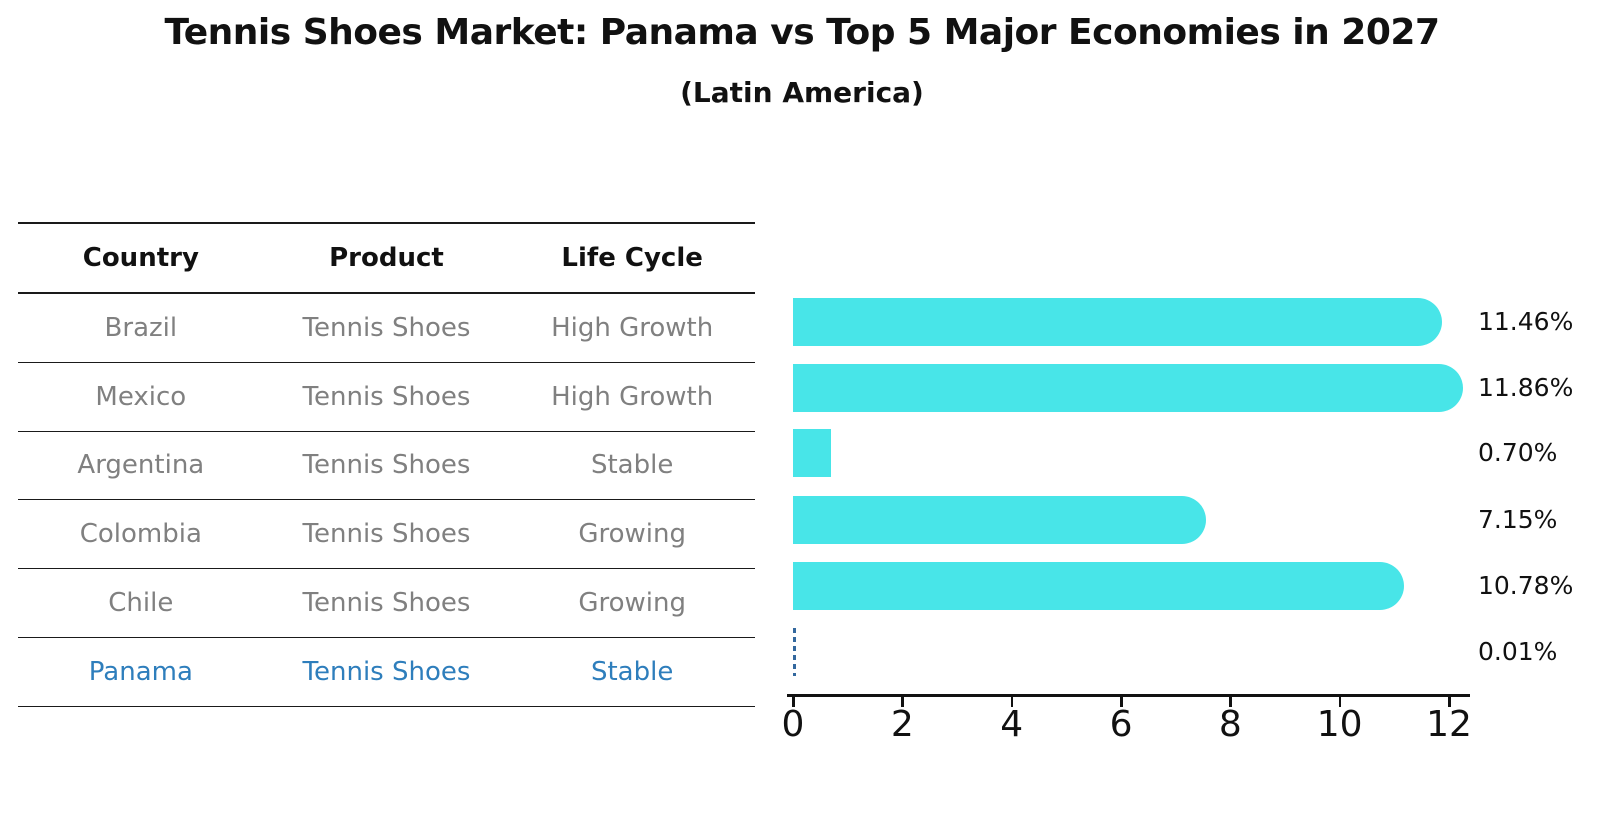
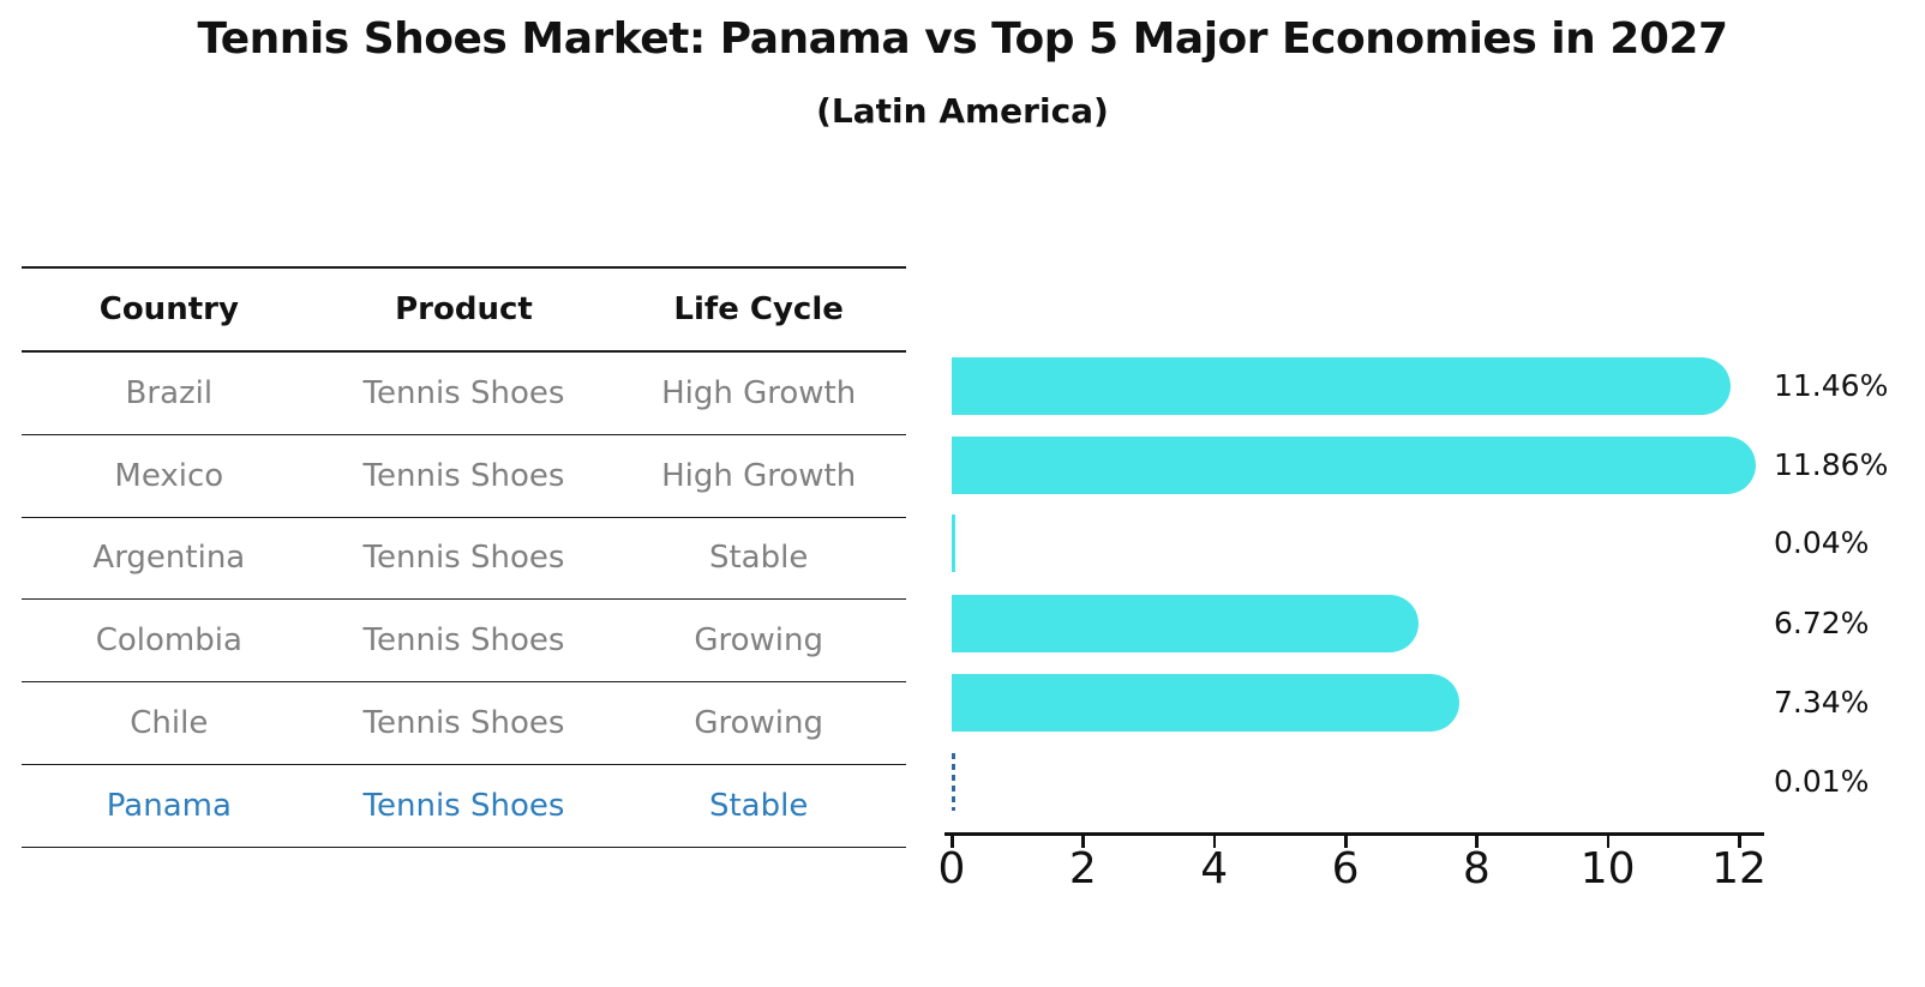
Argentina: 0.70% -> 0.04%
Colombia: 7.15% -> 6.72%
Chile: 10.78% -> 7.34%
